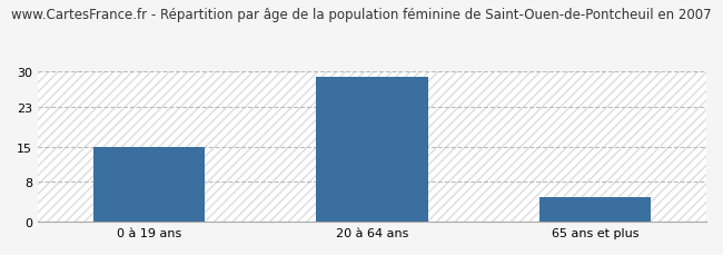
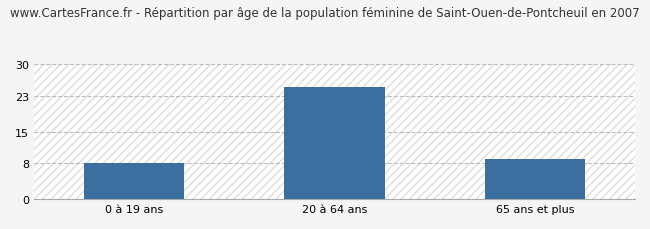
0 à 19 ans: 15 -> 8
20 à 64 ans: 29 -> 25
65 ans et plus: 5 -> 9
